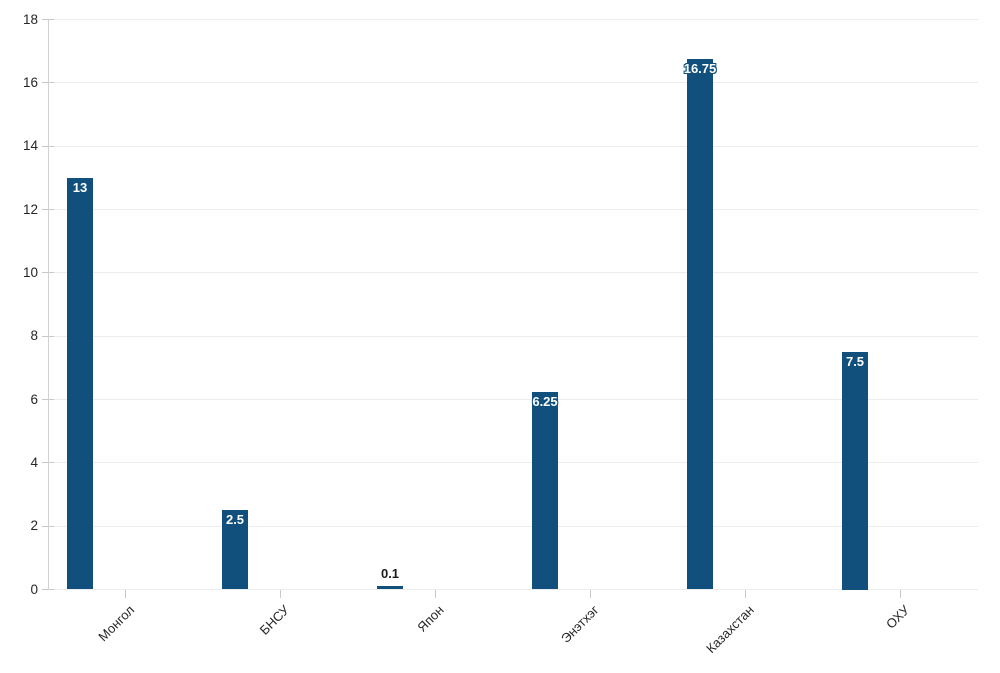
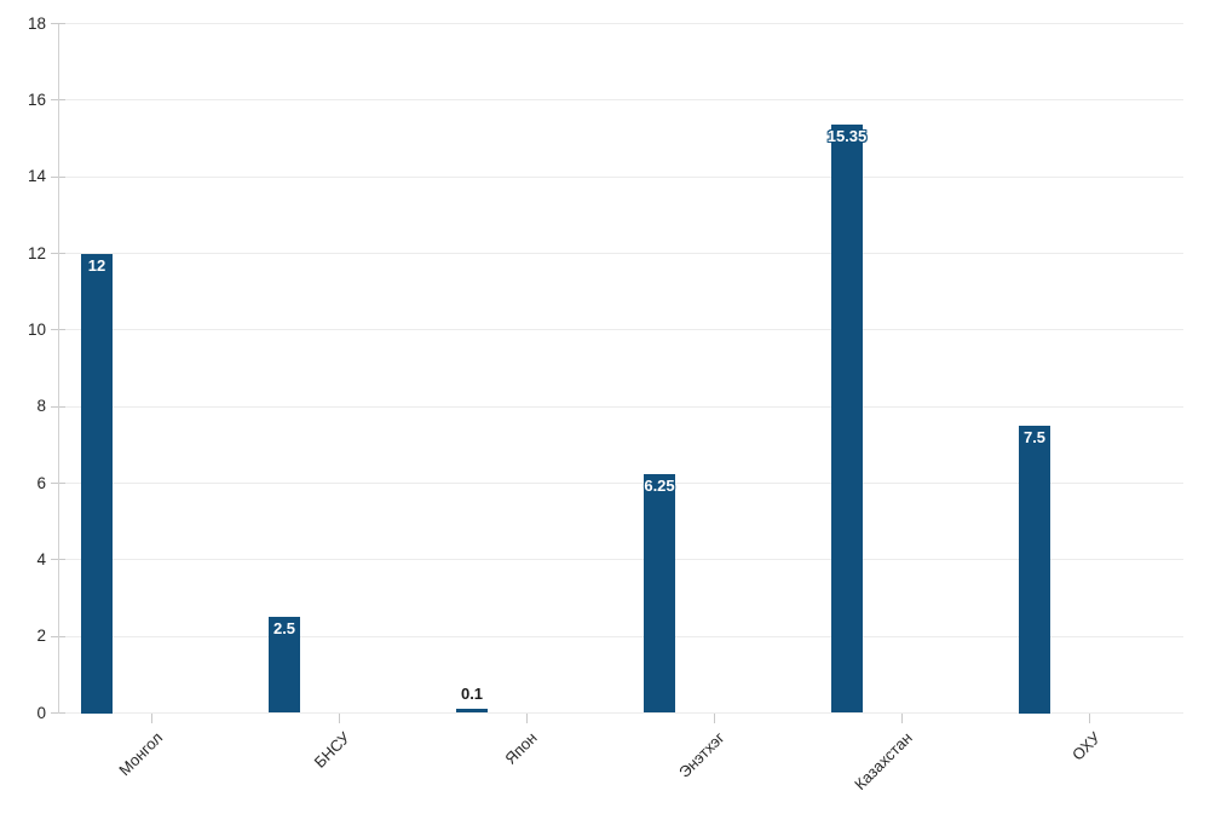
Монгол: 13 -> 12
Казахстан: 16.75 -> 15.35
